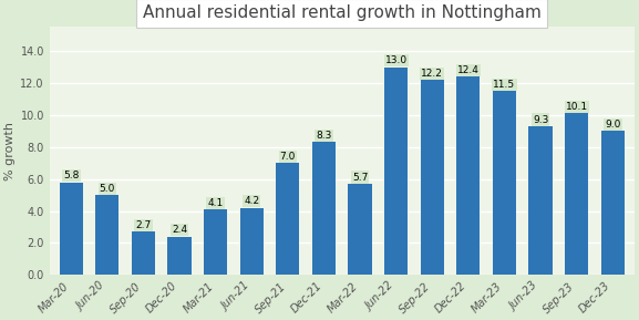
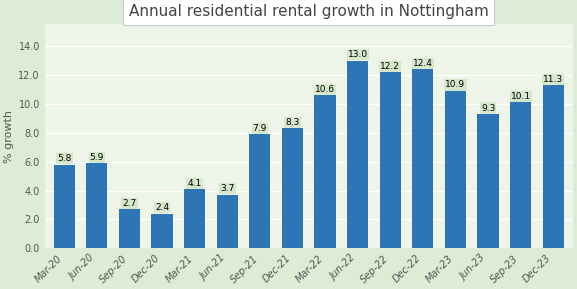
Jun-20: 5.0 -> 5.9
Jun-21: 4.2 -> 3.7
Sep-21: 7.0 -> 7.9
Mar-22: 5.7 -> 10.6
Mar-23: 11.5 -> 10.9
Dec-23: 9.0 -> 11.3
